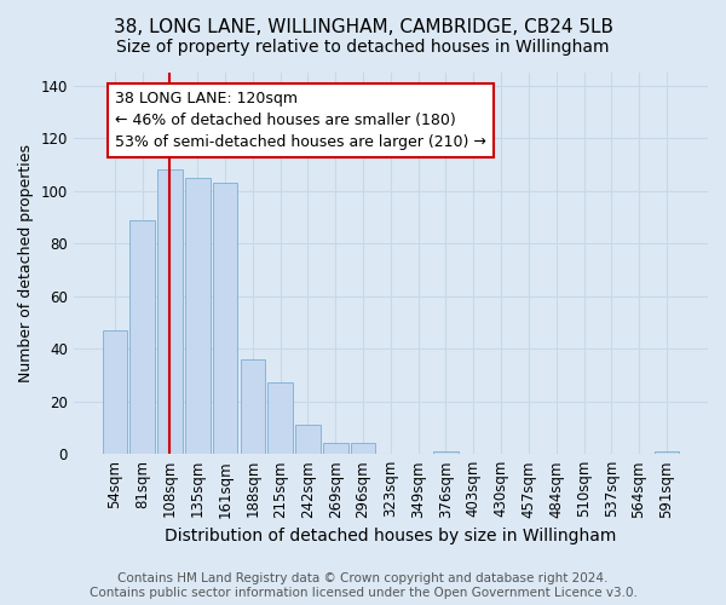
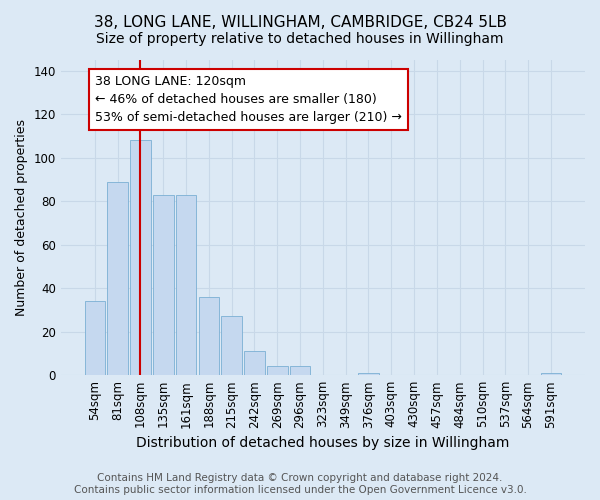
54sqm: 47 -> 34
135sqm: 105 -> 83
161sqm: 103 -> 83
